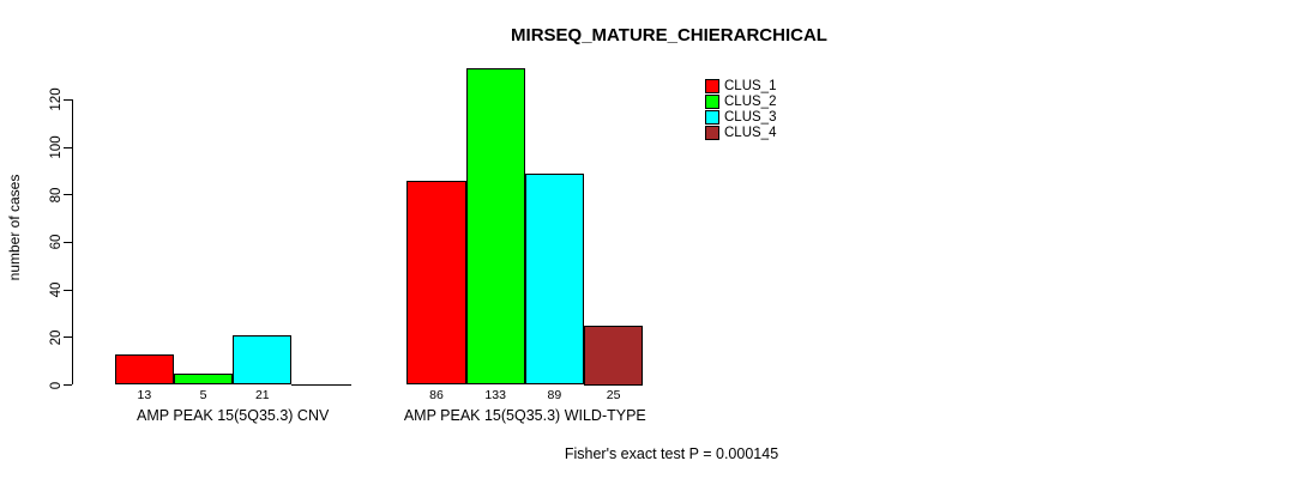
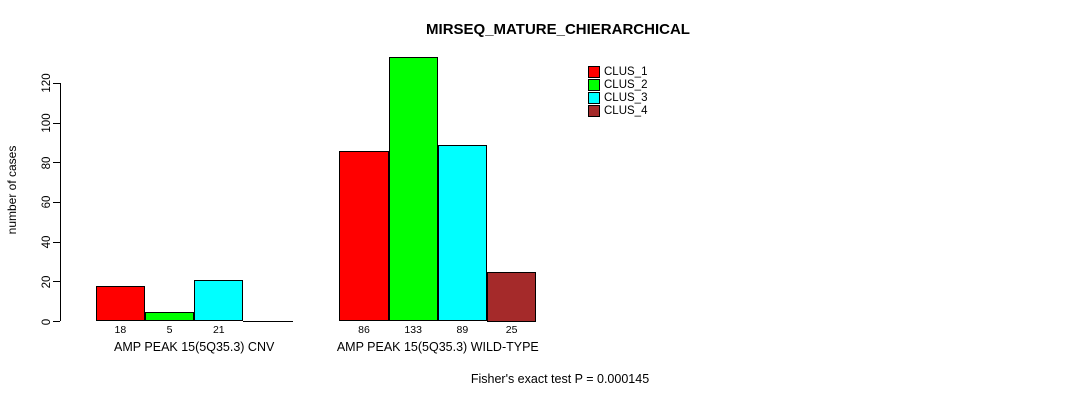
CLUS_1/AMP PEAK 15(5Q35.3) CNV: 13 -> 18
